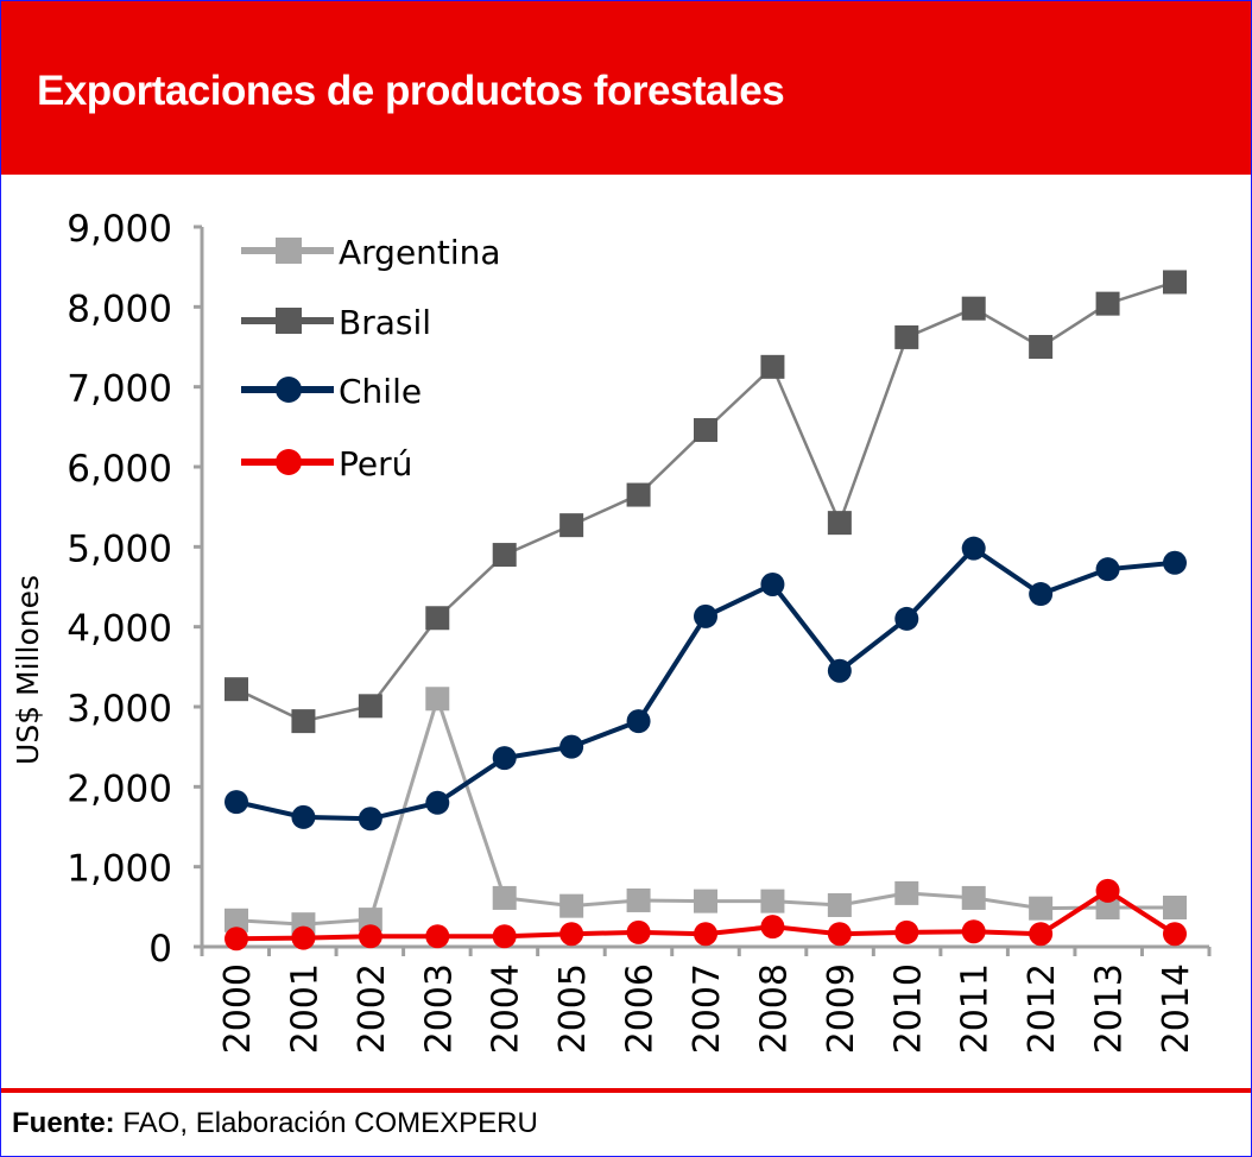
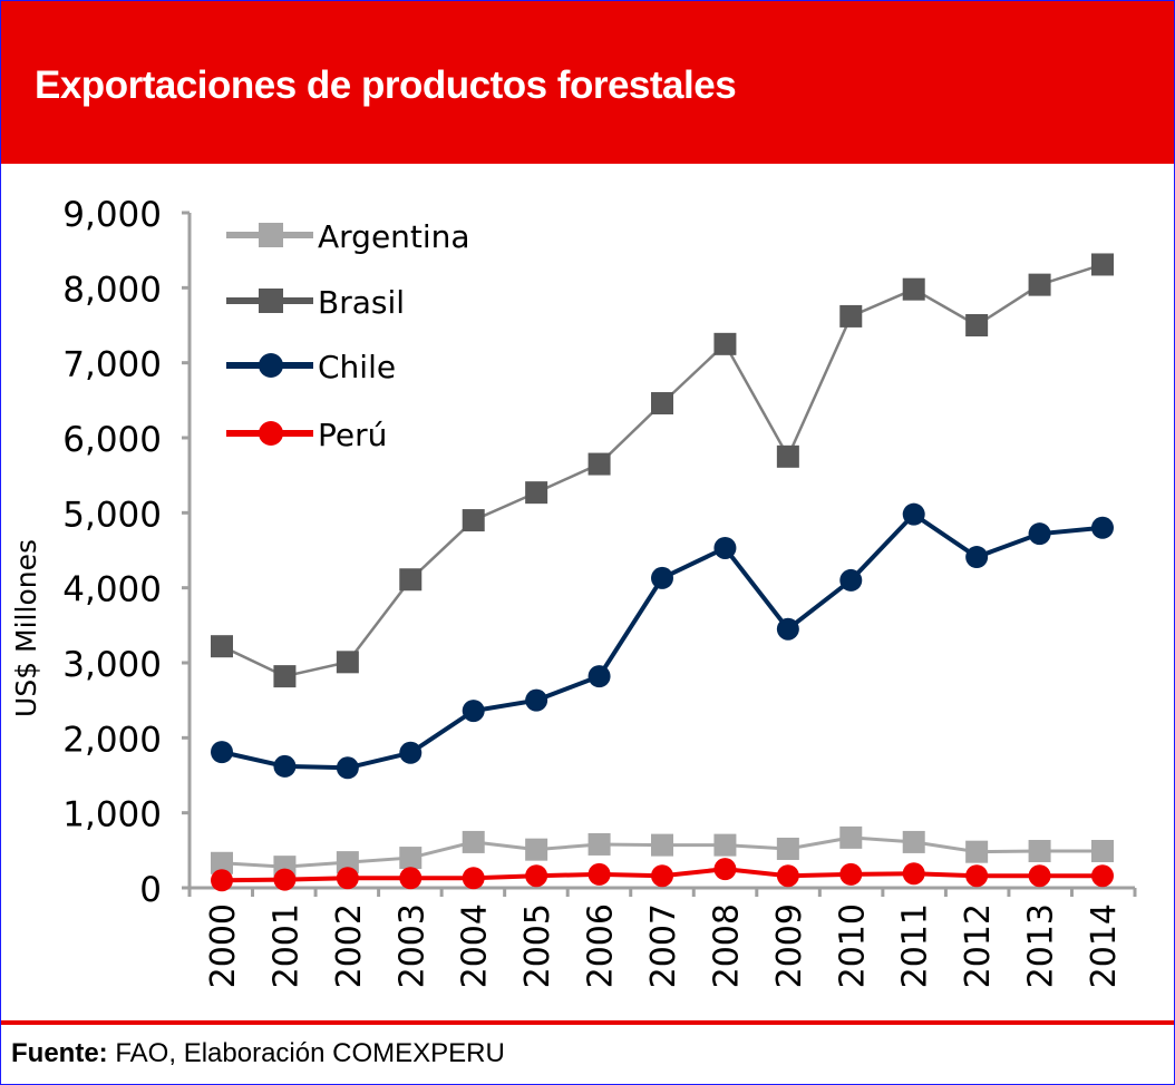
Argentina/2003: 3100 -> 400
Brasil/2009: 5300 -> 5800
Perú/2013: 700 -> 200
